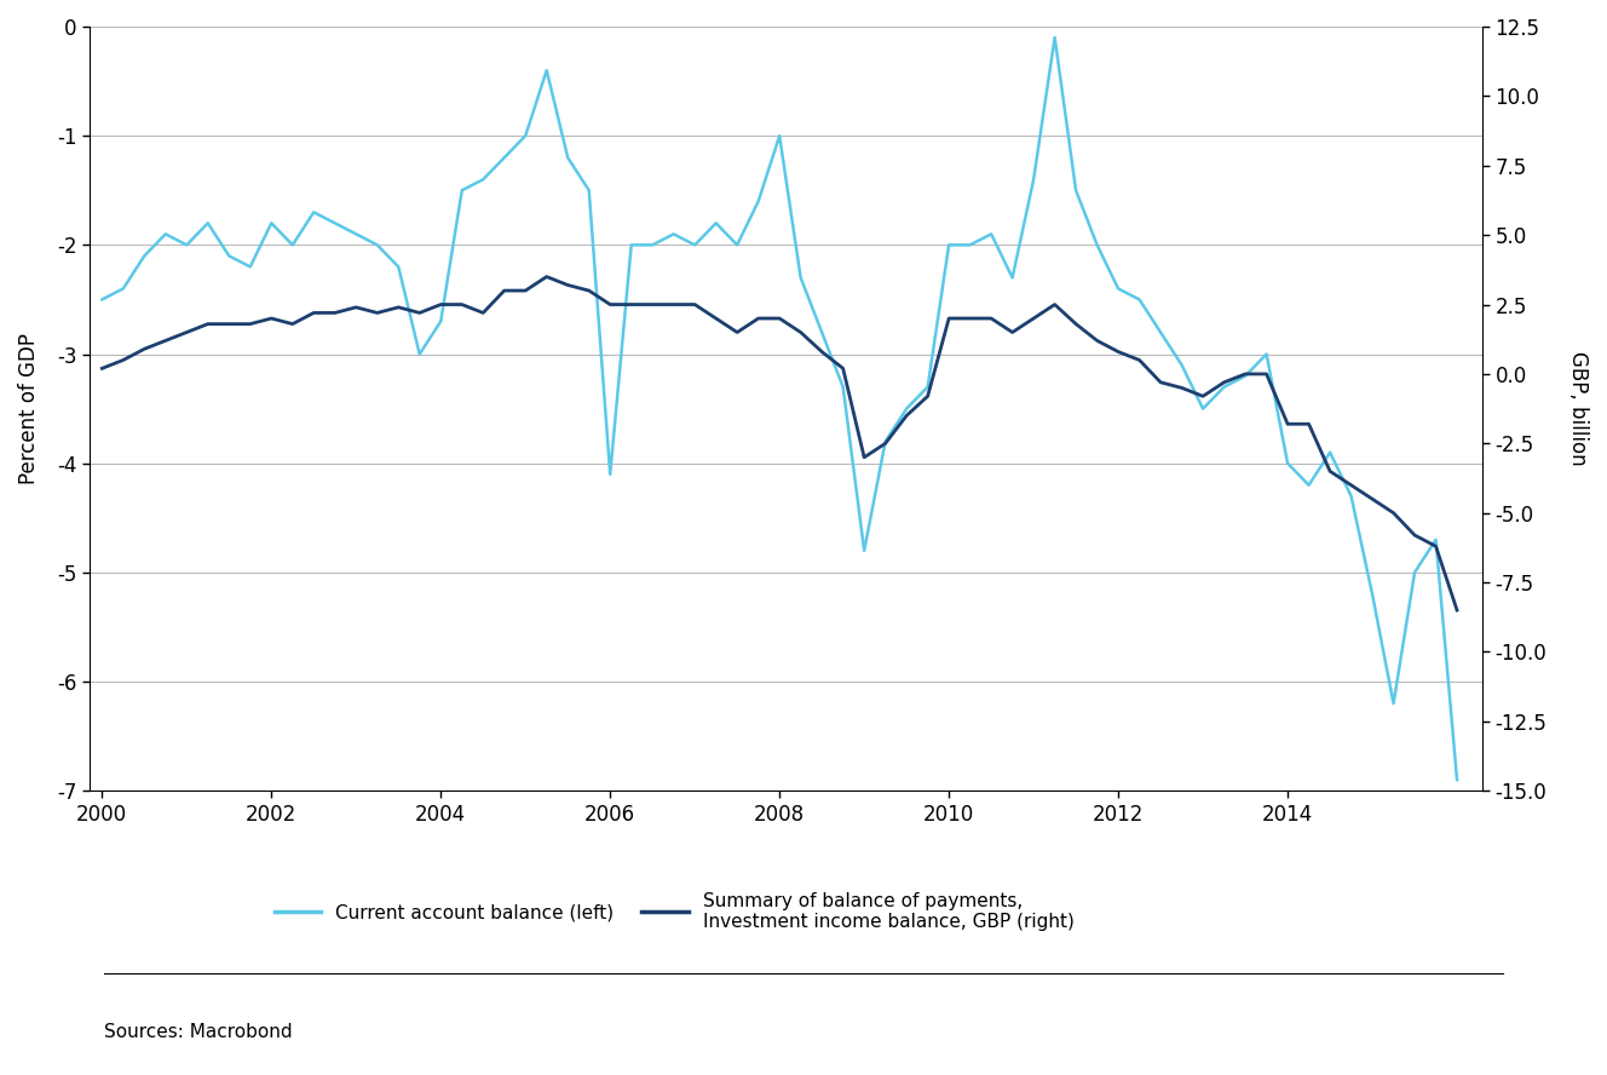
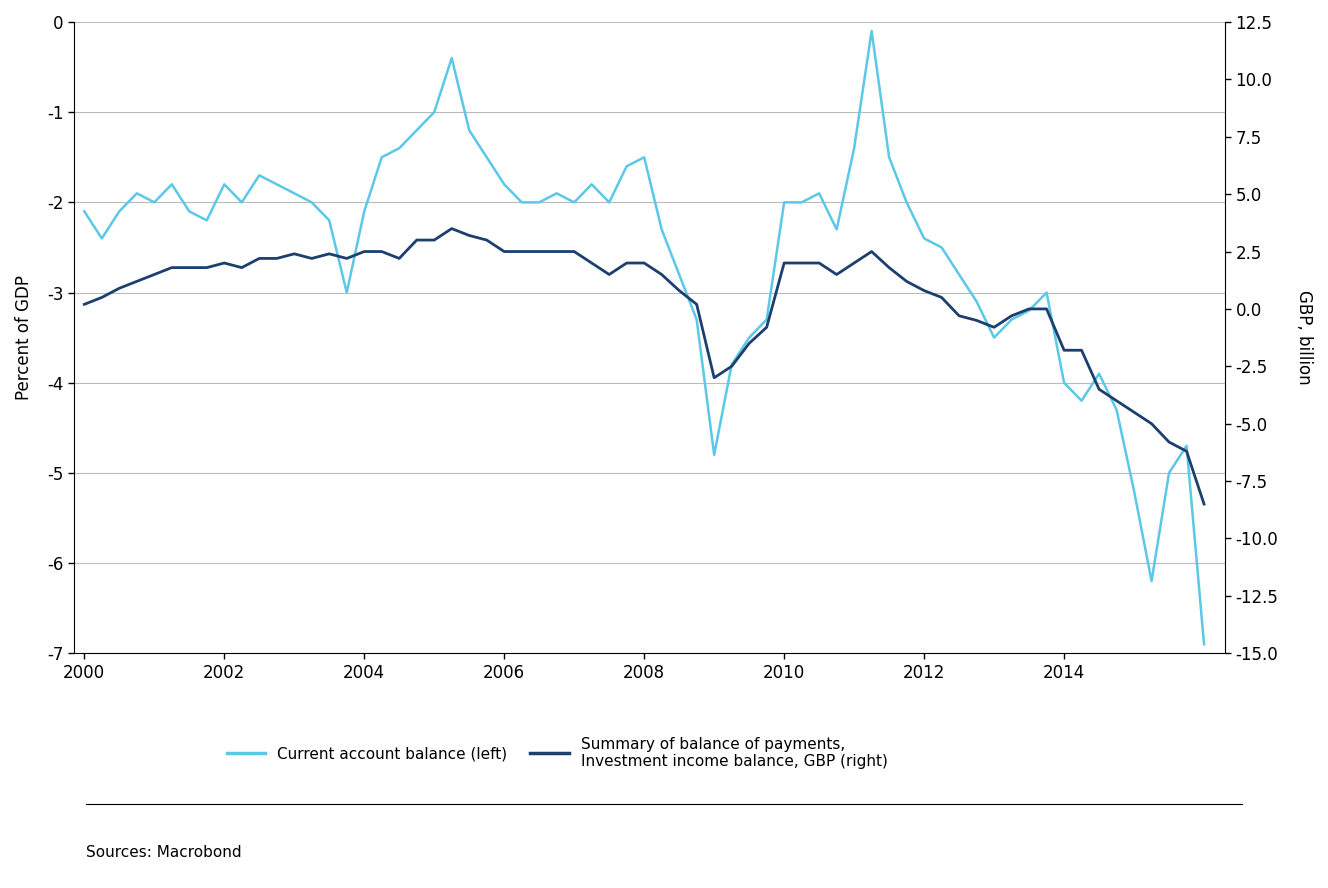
Current account balance (left)/2000: -2.5 -> -2.1
Current account balance (left)/2004: -2.7 -> -2.1
Current account balance (left)/2006: -4.1 -> -1.8
Current account balance (left)/2008: -1.0 -> -1.5
